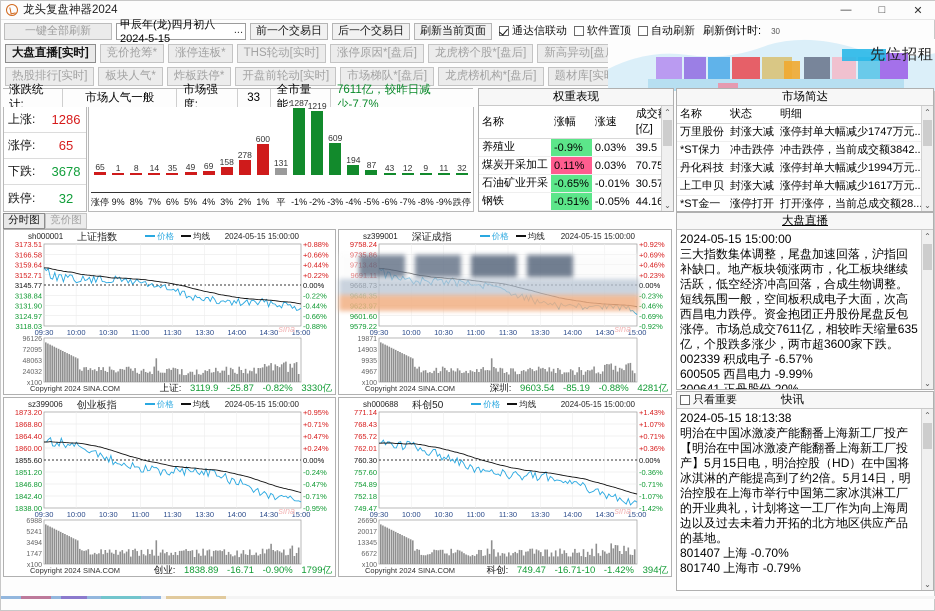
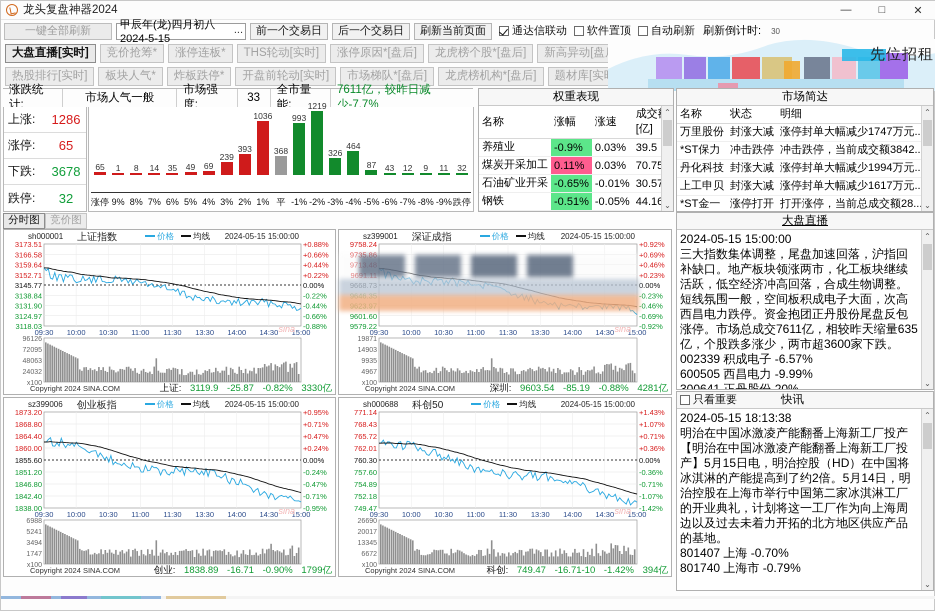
3%: 158 -> 239
2%: 278 -> 393
1%: 600 -> 1036
平: 131 -> 368
-1%: 1287 -> 993
-3%: 609 -> 326
-4%: 194 -> 464
